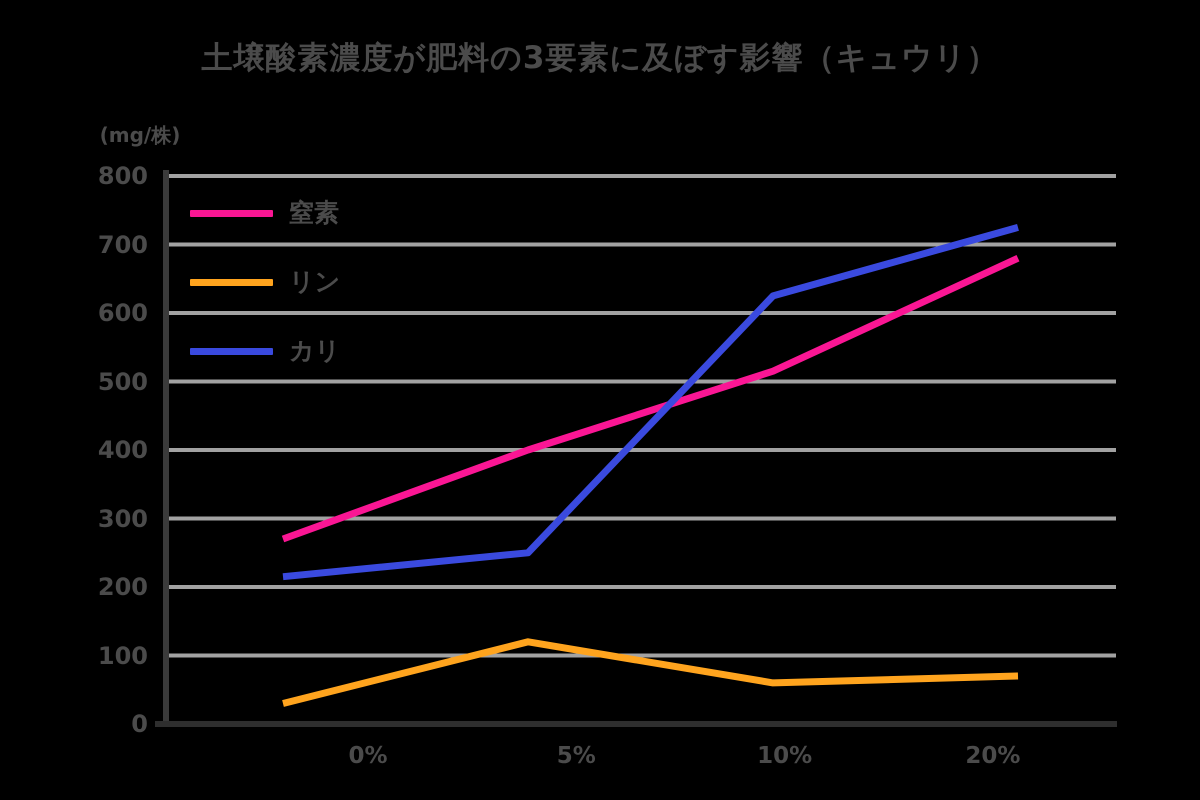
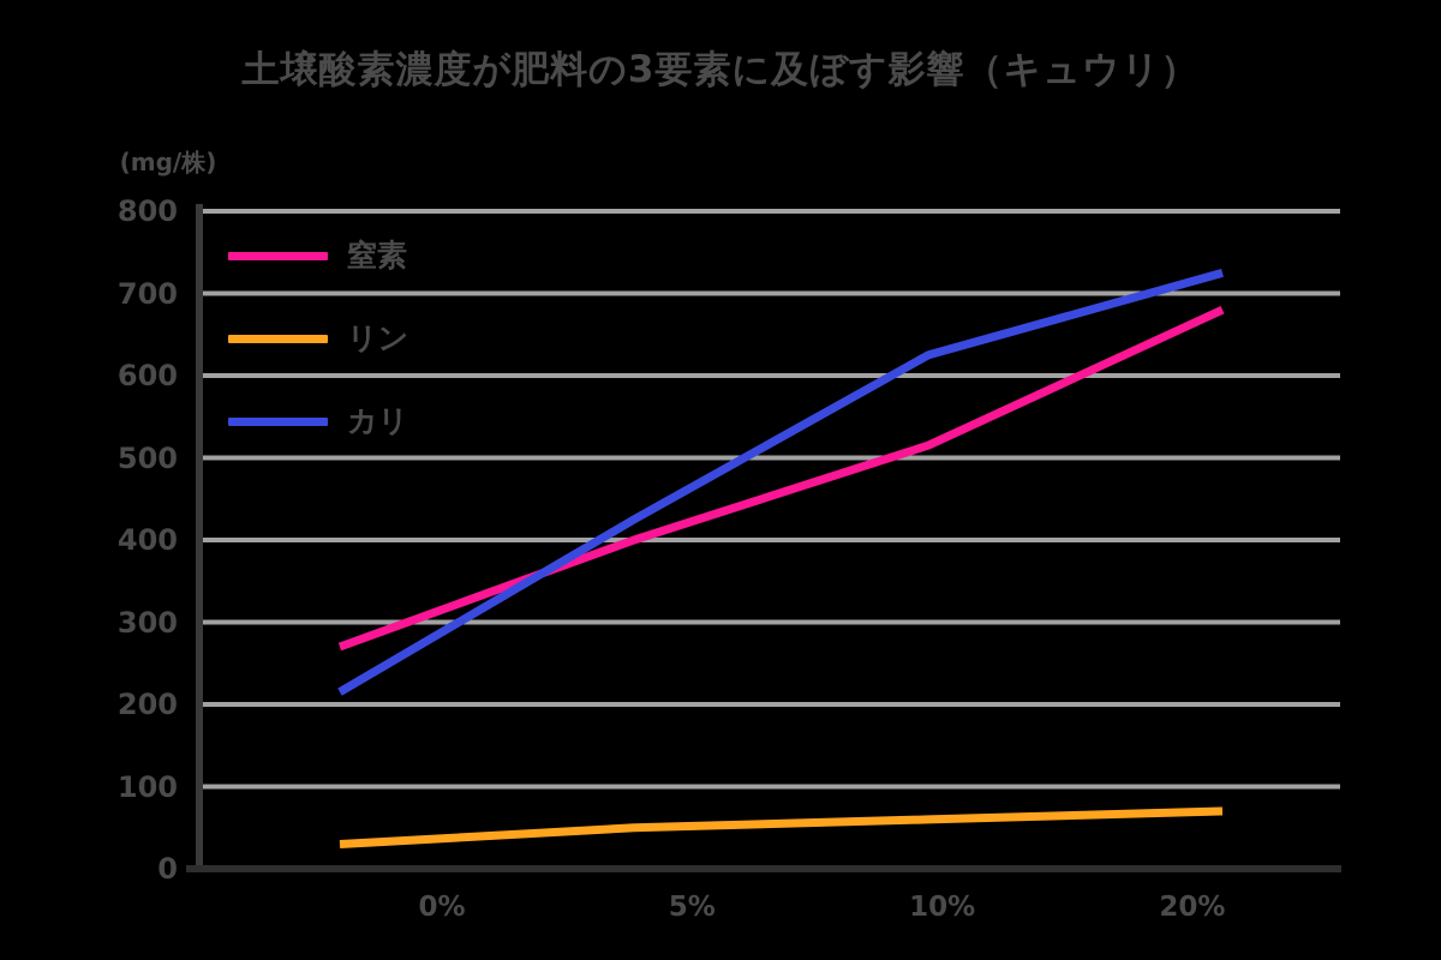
リン/5%: 120 -> 50
カリ/5%: 250 -> 420
